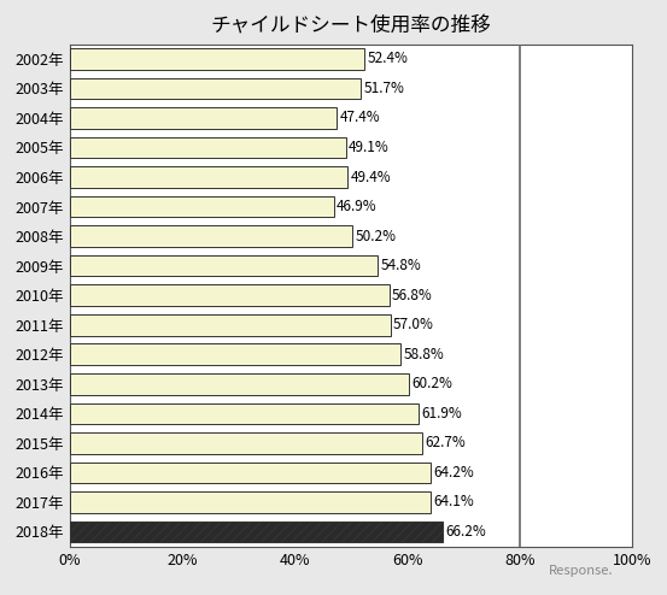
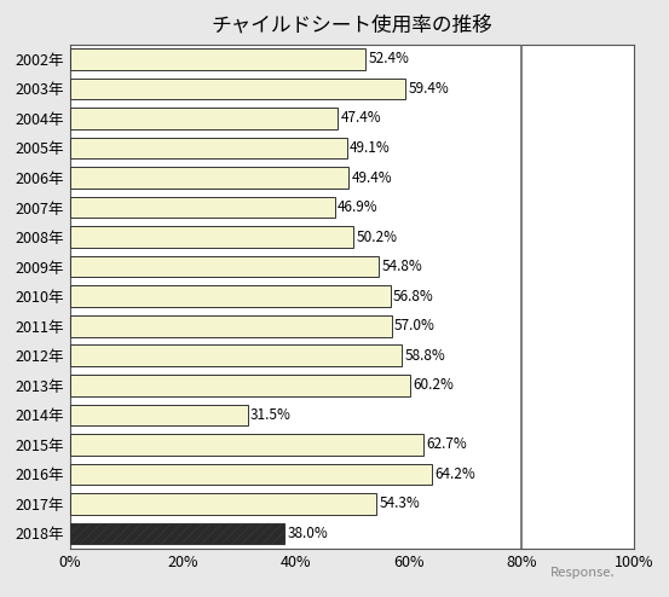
2003年: 51.7% -> 59.4%
2014年: 61.9% -> 31.5%
2017年: 64.1% -> 54.3%
2018年: 66.2% -> 38.0%
